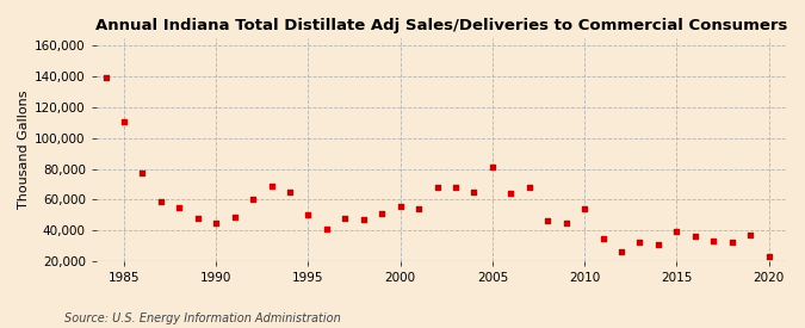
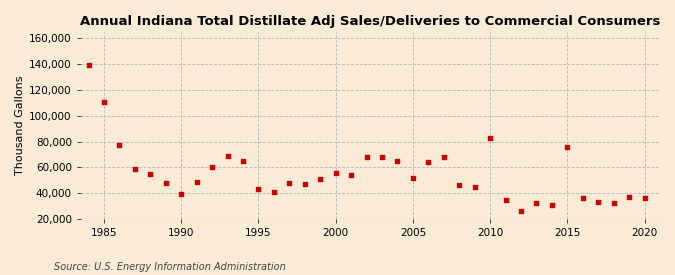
1990: 45,000 -> 39,000
1995: 50,000 -> 43,000
2005: 81,000 -> 52,000
2010: 54,000 -> 83,000
2015: 39,000 -> 76,000
2020: 23,000 -> 36,000
